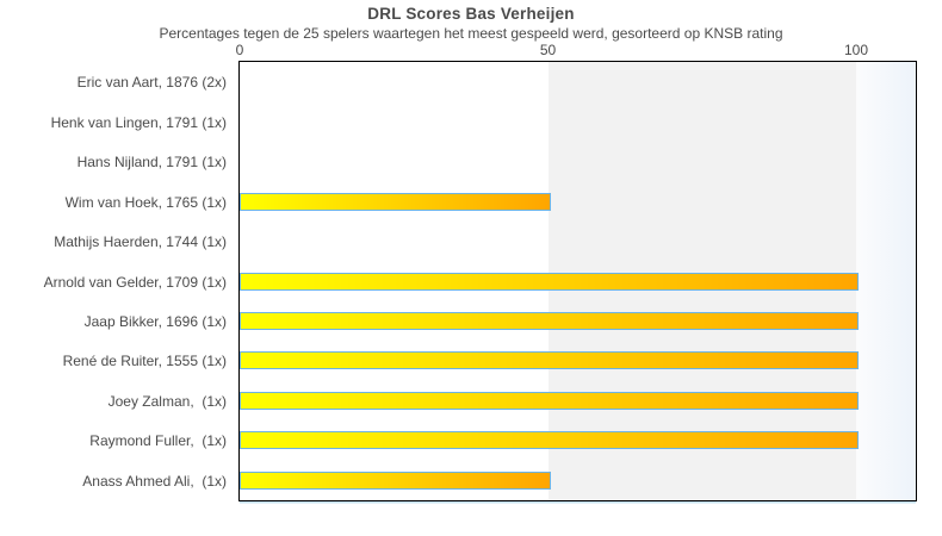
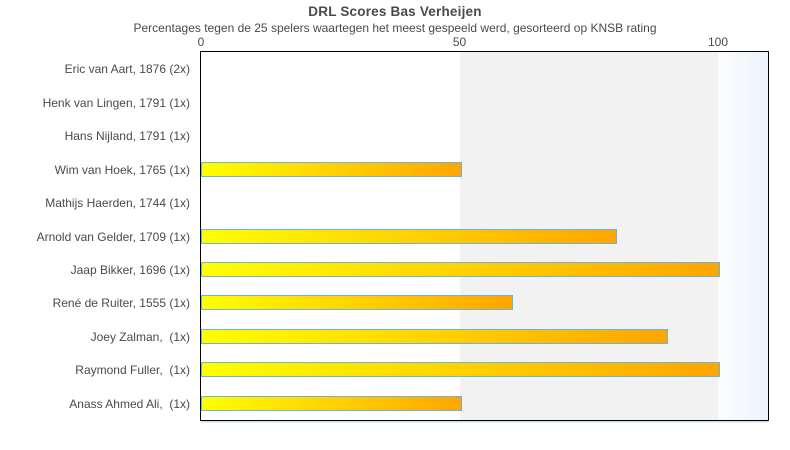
Arnold van Gelder, 1709 (1x): 100 -> 80
René de Ruiter, 1555 (1x): 100 -> 60
Joey Zalman, (1x): 100 -> 90
